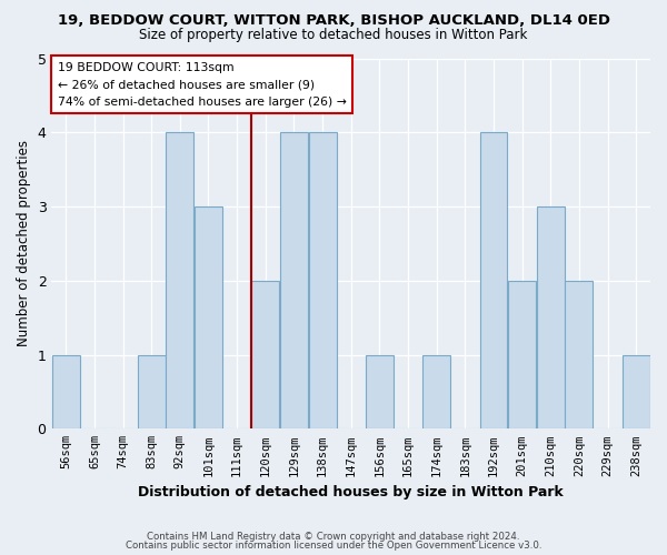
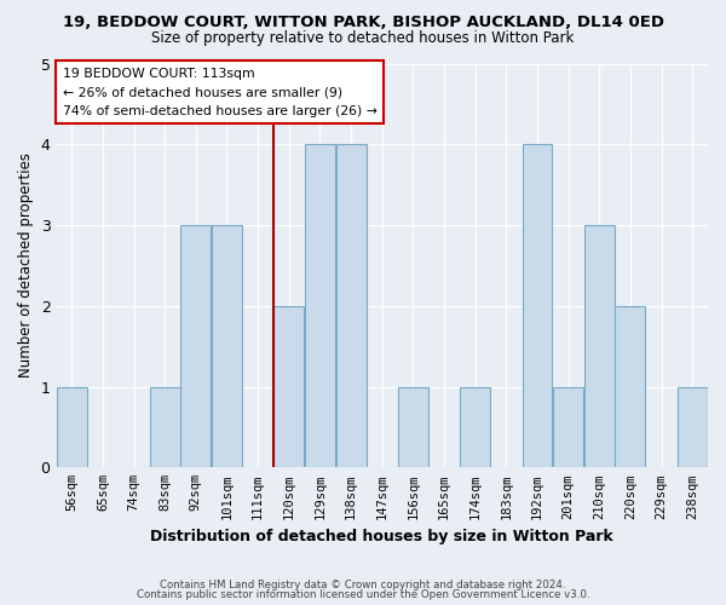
92sqm: 4 -> 3
201sqm: 2 -> 1
